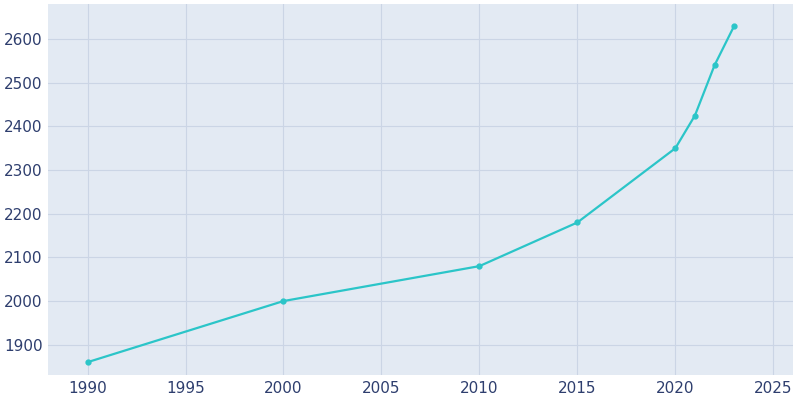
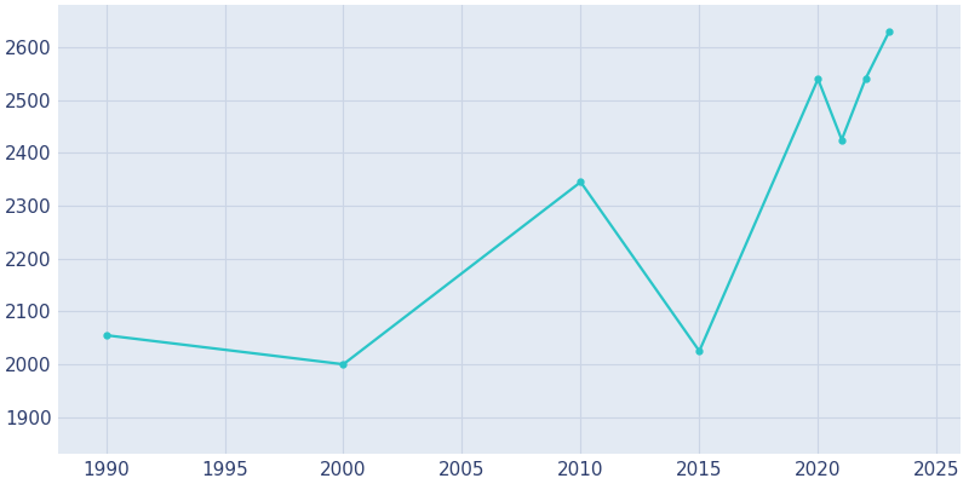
1990: 1860 -> 2055
2010: 2080 -> 2345
2015: 2180 -> 2025
2020: 2350 -> 2540
